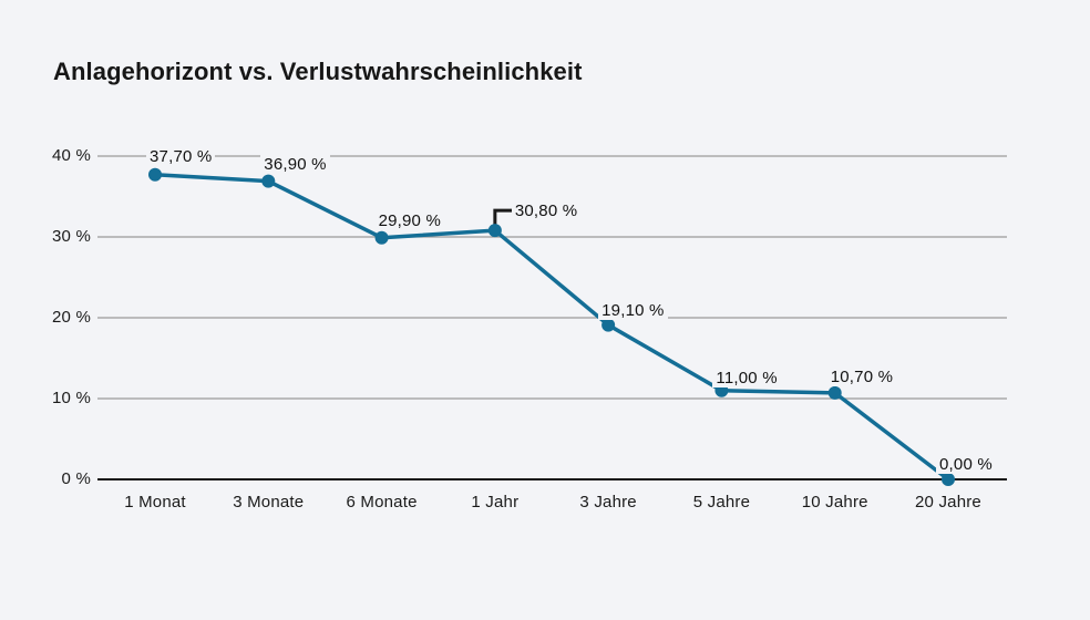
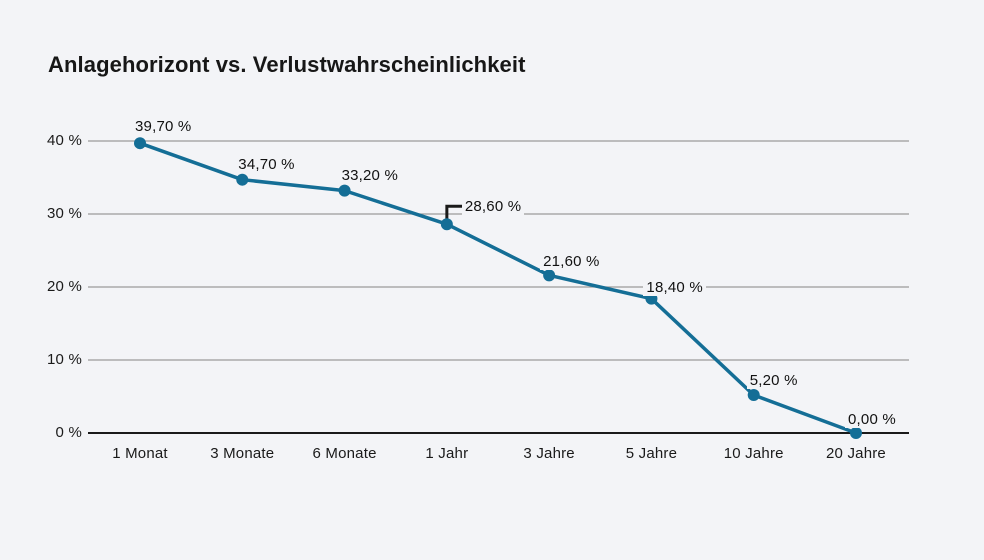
1 Monat: 37,70 -> 39,70
3 Monate: 36,90 -> 34,70
6 Monate: 29,90 -> 33,20
1 Jahr: 30,80 -> 28,60
3 Jahre: 19,10 -> 21,60
5 Jahre: 11,00 -> 18,40
10 Jahre: 10,70 -> 5,20
